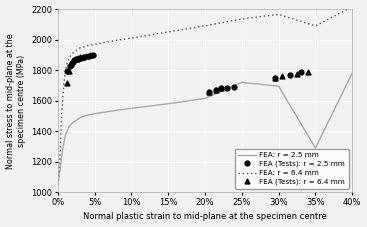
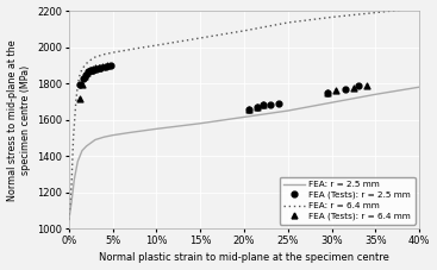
FEA: r = 2.5 mm/25%: 1720 -> 1650
FEA: r = 2.5 mm/35%: 1290 -> 1740
FEA: r = 6.4 mm/35%: 2090 -> 2190
